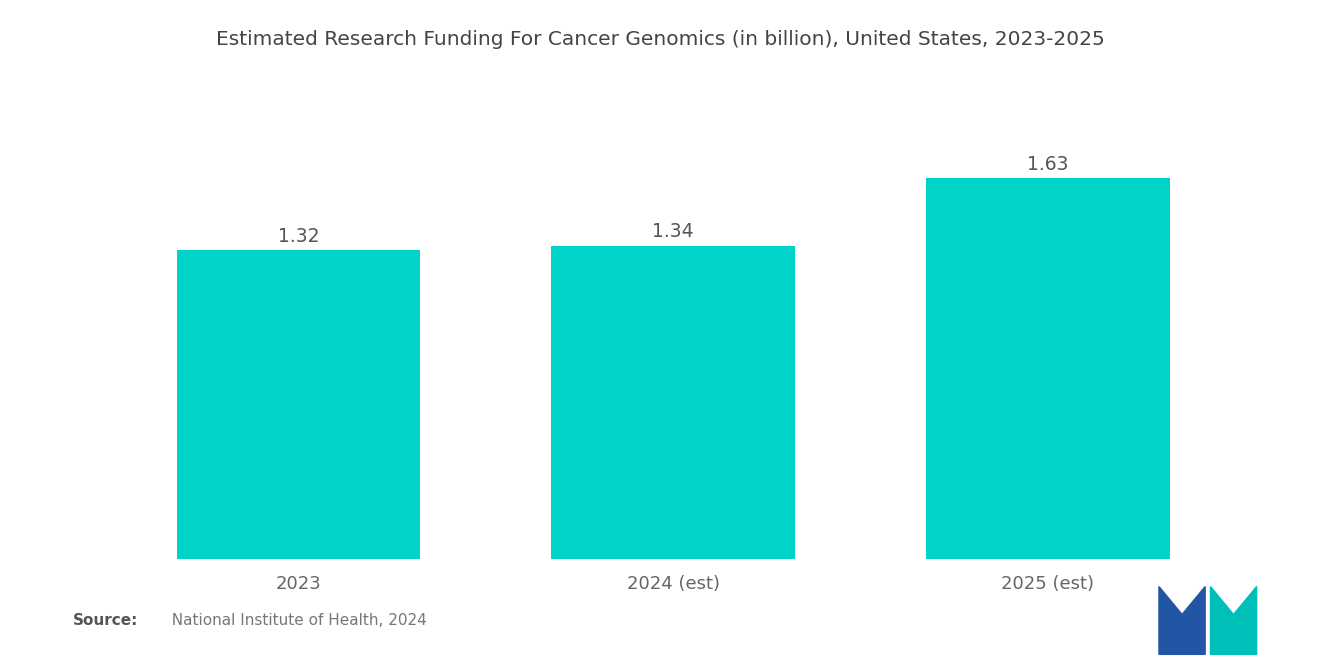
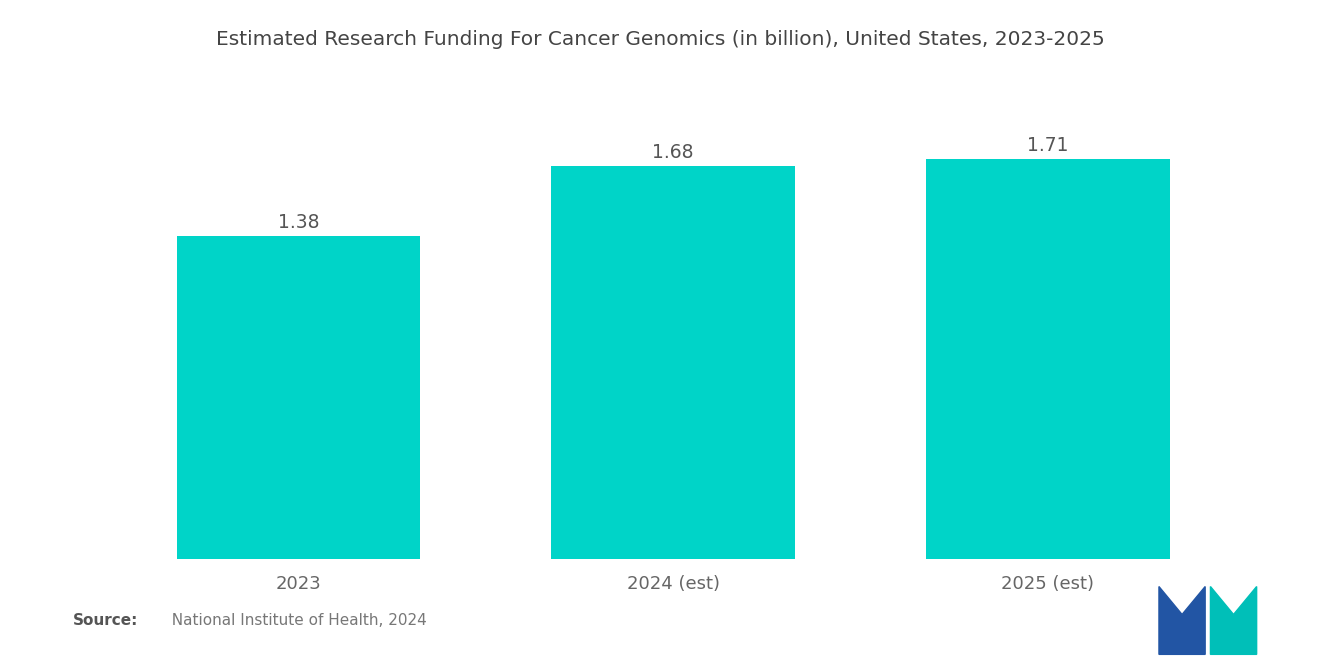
2023: 1.32 -> 1.38
2024 (est): 1.34 -> 1.68
2025 (est): 1.63 -> 1.71
